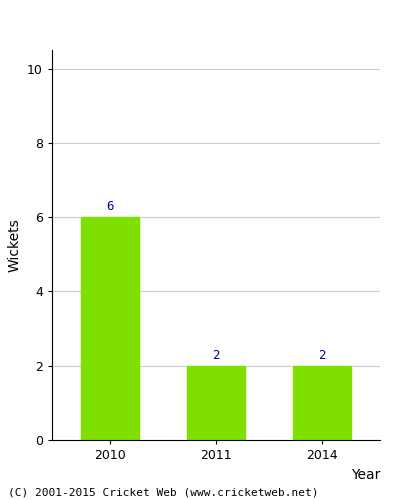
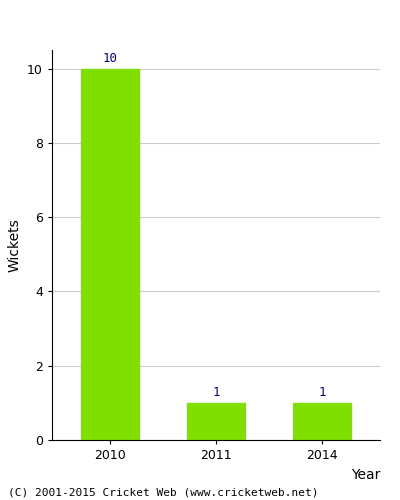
2010: 6 -> 10
2011: 2 -> 1
2014: 2 -> 1
